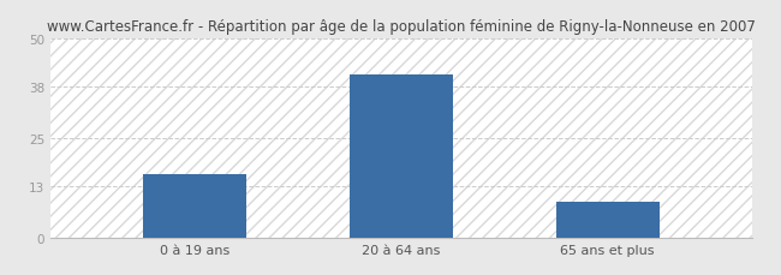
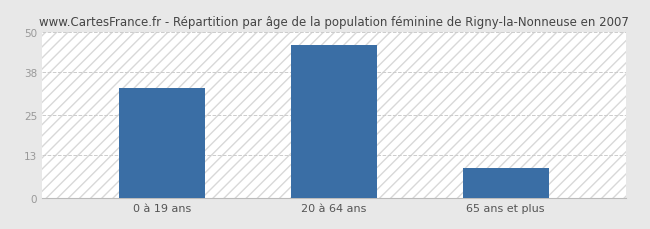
0 à 19 ans: 16 -> 33
20 à 64 ans: 41 -> 46
